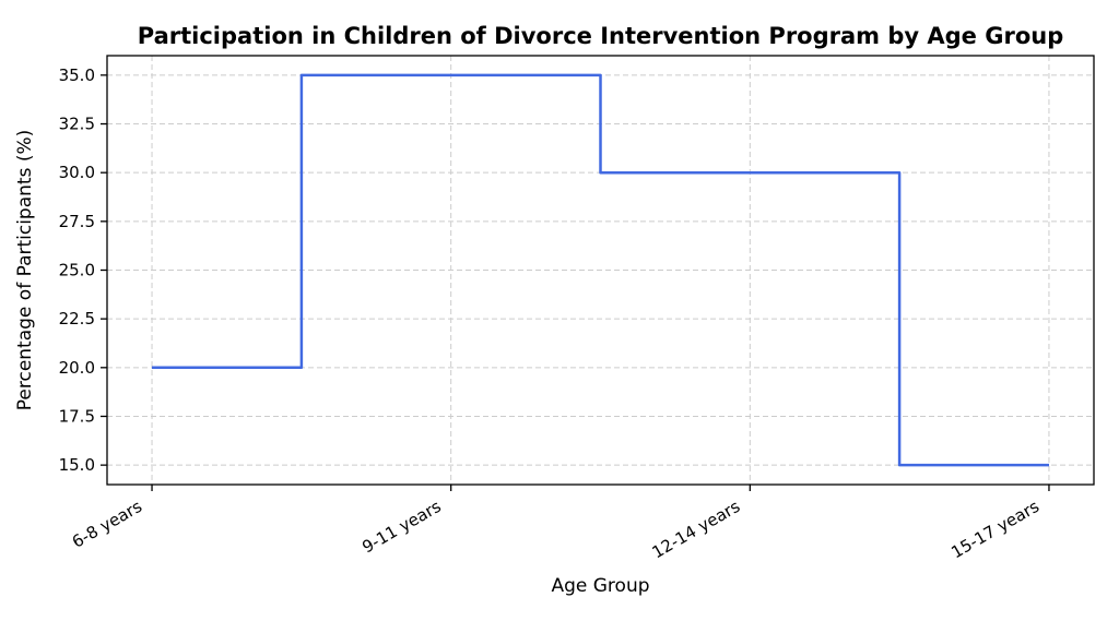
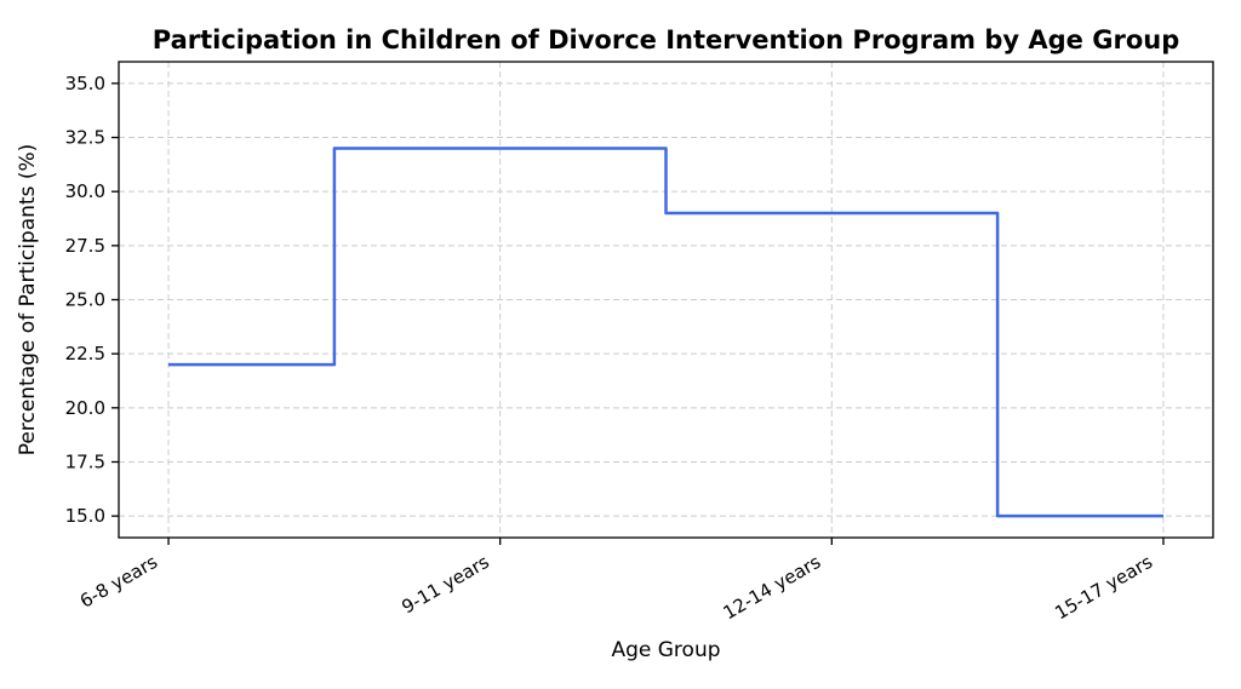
6-8 years: 20 -> 22
9-11 years: 35 -> 32
12-14 years: 30 -> 29
